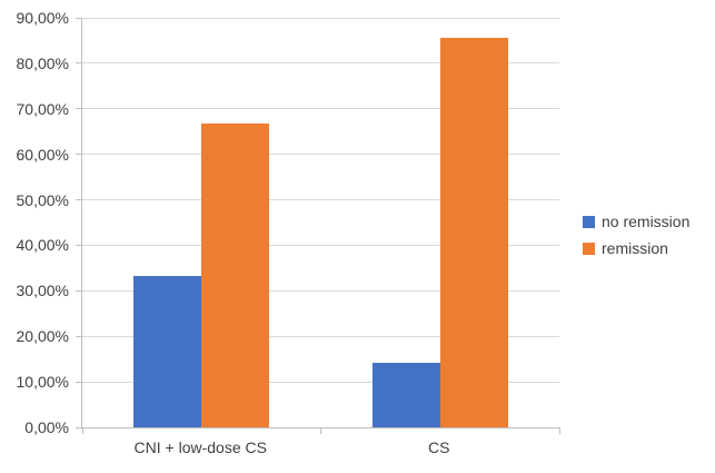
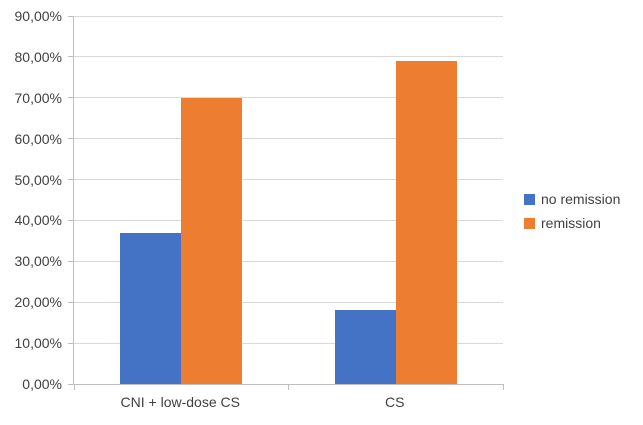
no remission/CNI + low-dose CS: 33% -> 37%
remission/CNI + low-dose CS: 67% -> 70%
no remission/CS: 14% -> 18%
remission/CS: 86% -> 79%
